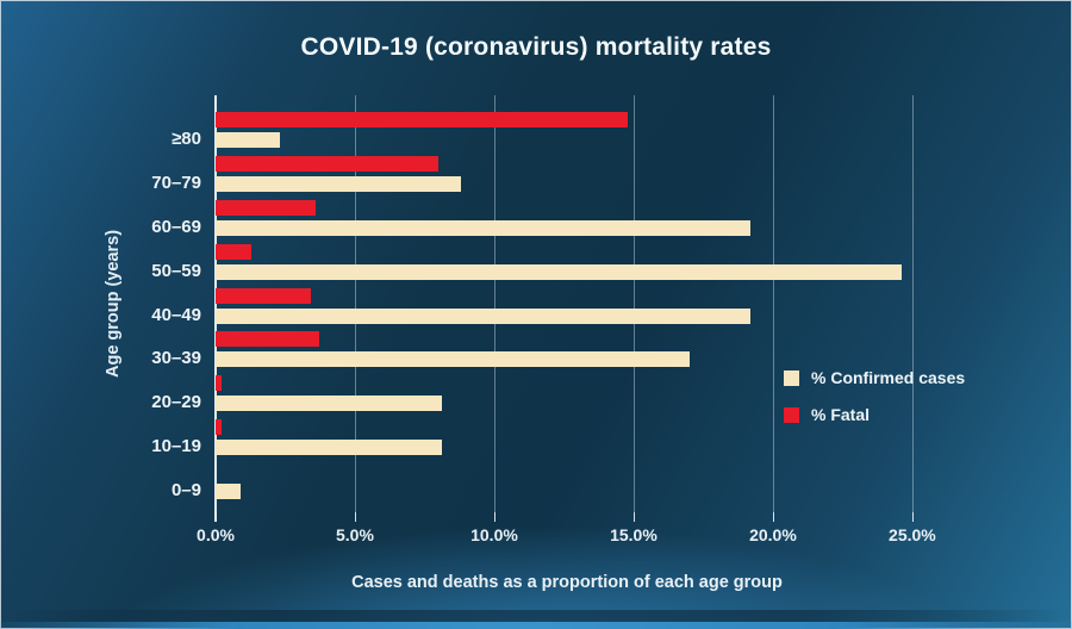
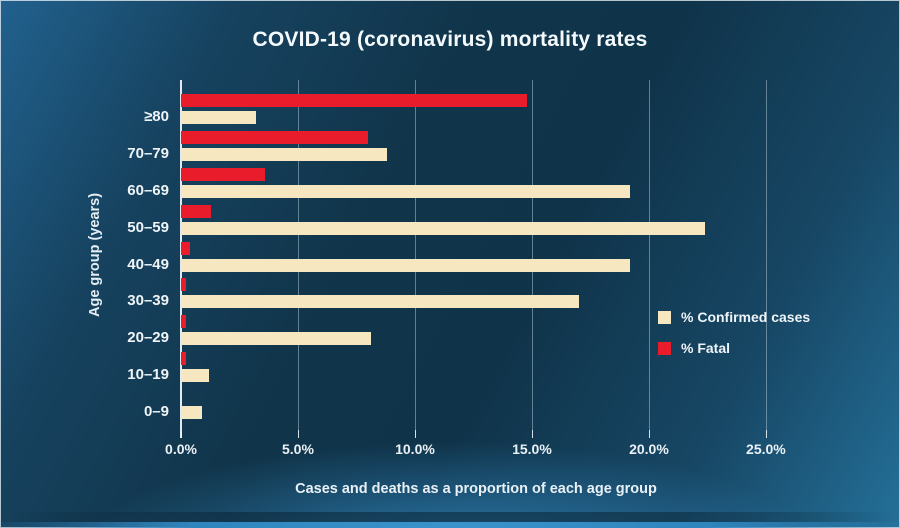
% Confirmed cases/≥80: 2.3% -> 3.2%
% Confirmed cases/50–59: 24.6% -> 22.4%
% Fatal/40–49: 3.4% -> 0.4%
% Fatal/30–39: 3.7% -> 0.2%
% Confirmed cases/10–19: 8.1% -> 1.2%
